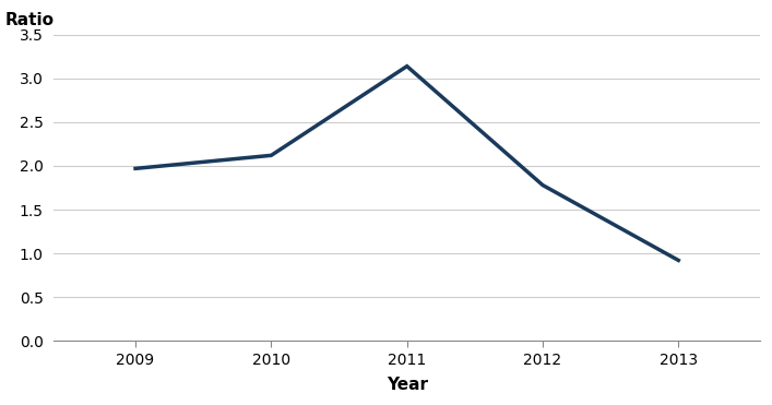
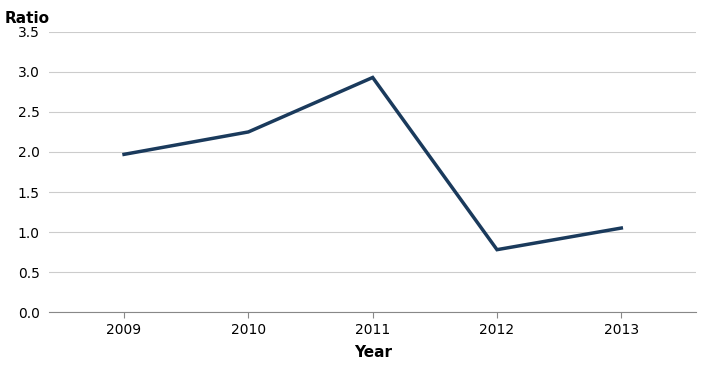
2010: 2.12 -> 2.25
2011: 3.14 -> 2.93
2012: 1.78 -> 0.78
2013: 0.92 -> 1.05
